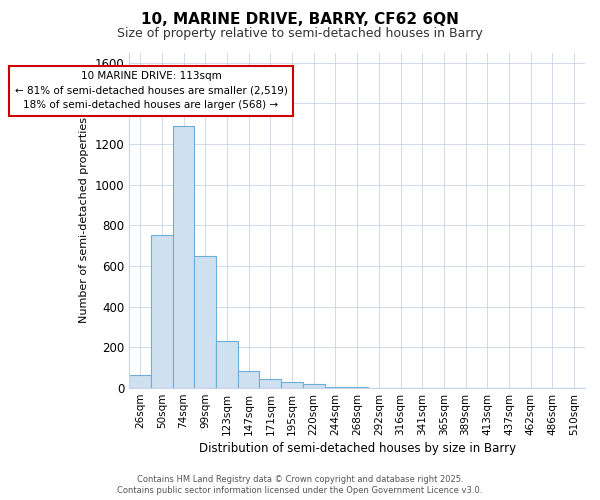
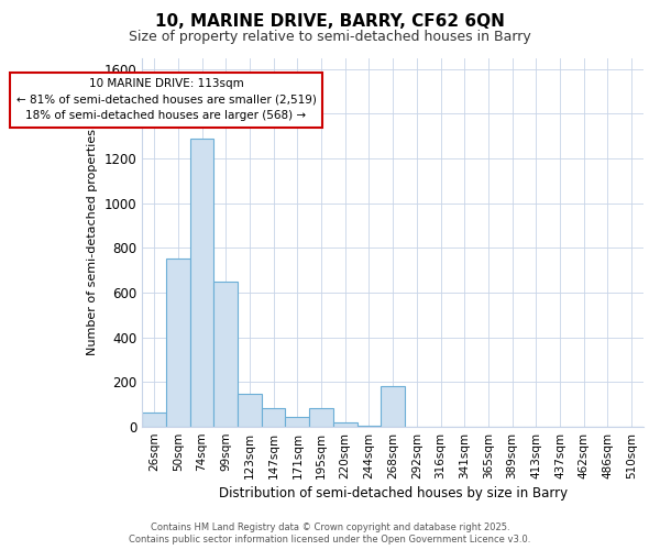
123sqm: 230 -> 150
195sqm: 30 -> 85
268sqm: 3 -> 180
